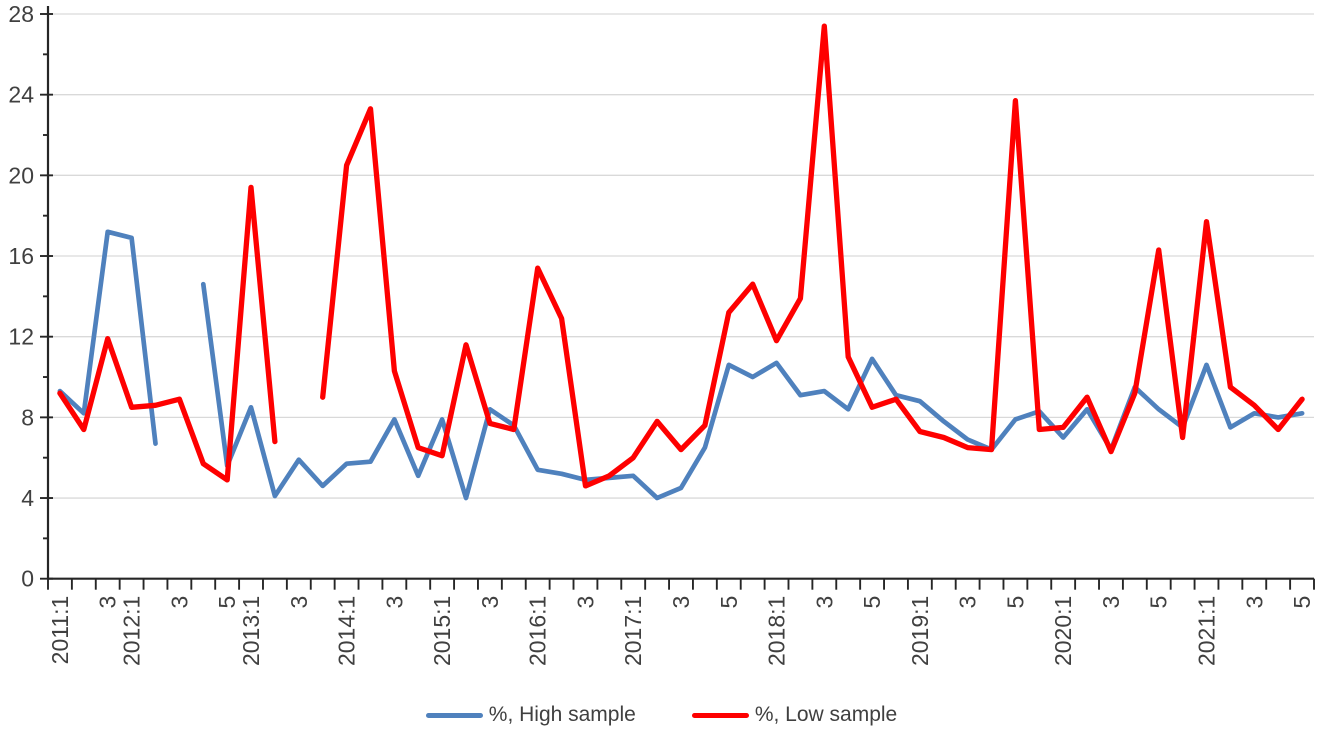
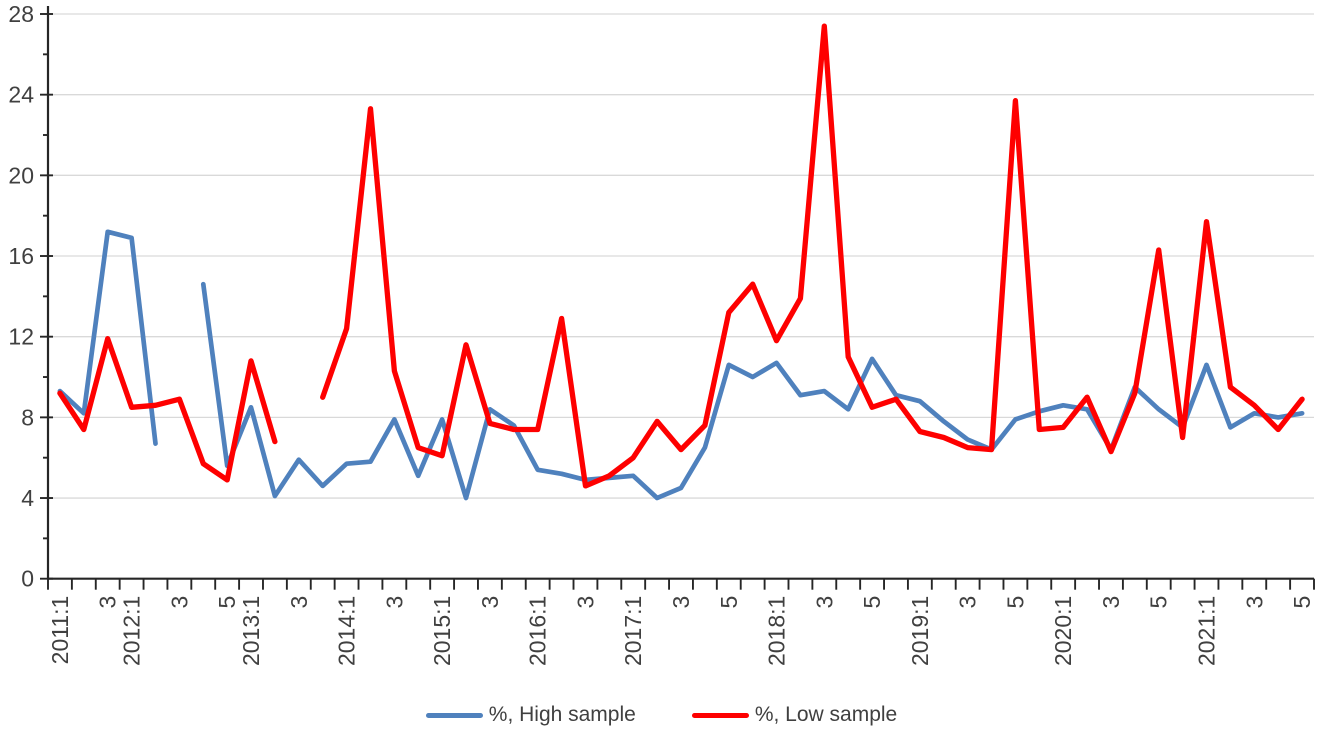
%, Low sample/2013:1: 19.4 -> 10.8
%, Low sample/2014:1: 20.5 -> 12.4
%, Low sample/2016:1: 15.4 -> 7.4
%, High sample/2020:1: 7.0 -> 8.6
